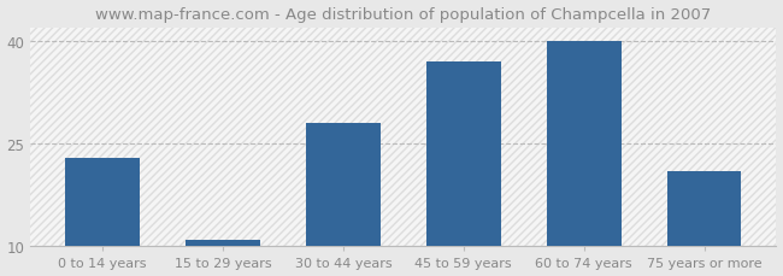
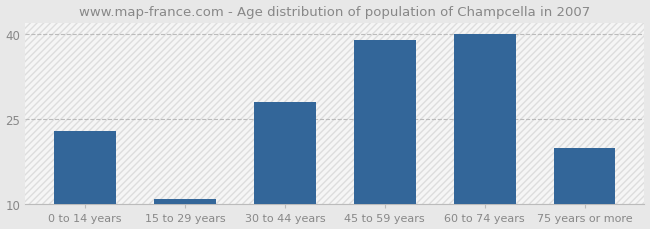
45 to 59 years: 37 -> 39
75 years or more: 21 -> 20
